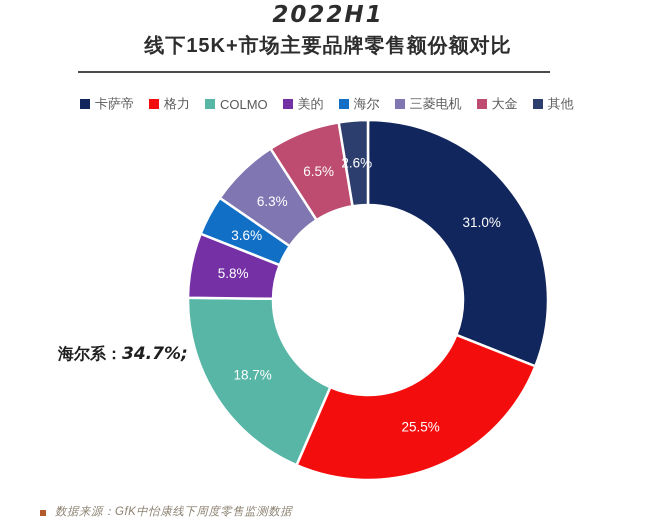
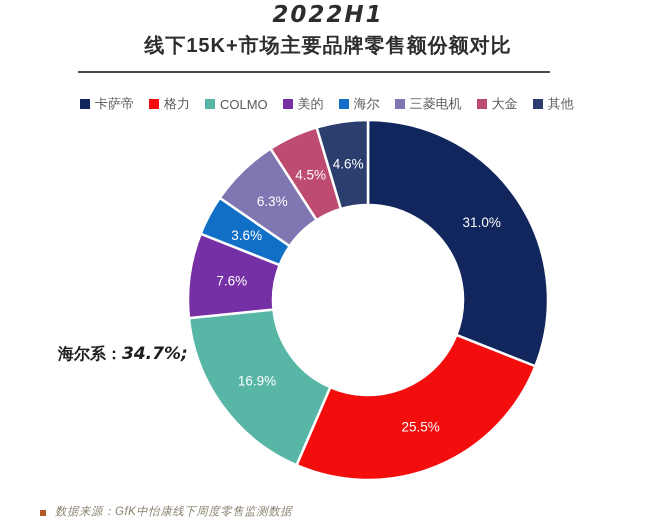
COLMO: 18.7% -> 16.9%
美的: 5.8% -> 7.6%
大金: 6.5% -> 4.5%
其他: 2.6% -> 4.6%
